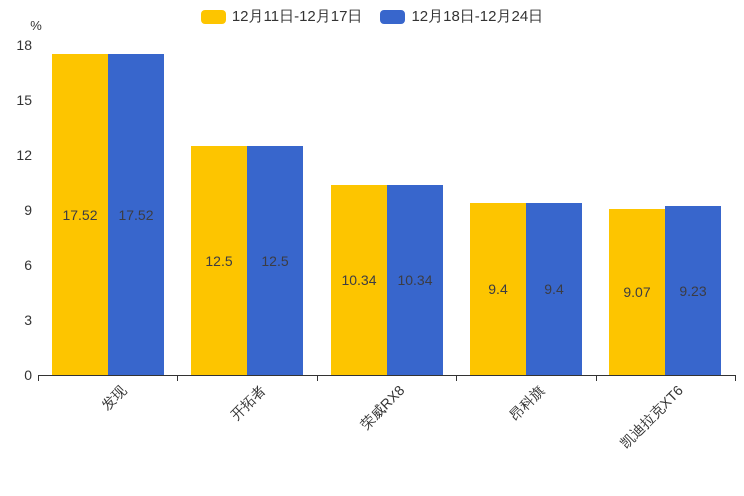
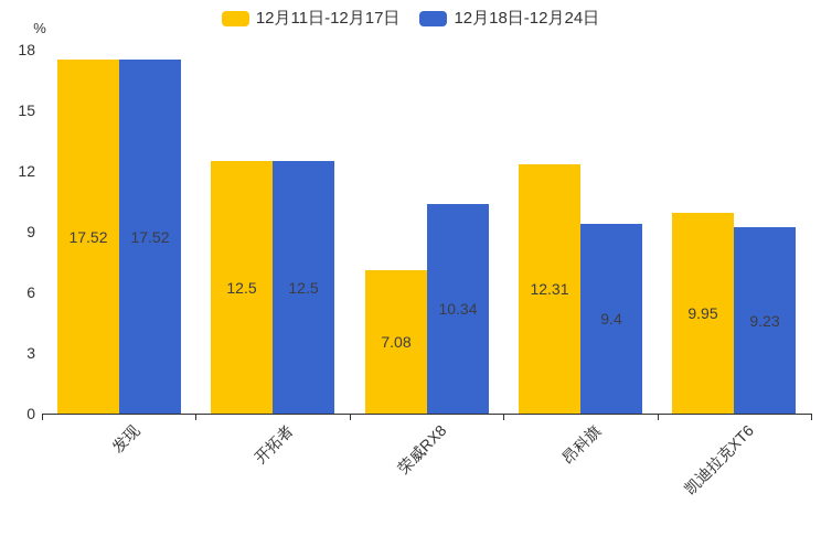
12月11日-12月17日/荣威RX8: 10.34 -> 7.08
12月11日-12月17日/昂科旗: 9.4 -> 12.31
12月11日-12月17日/凯迪拉克XT6: 9.07 -> 9.95
